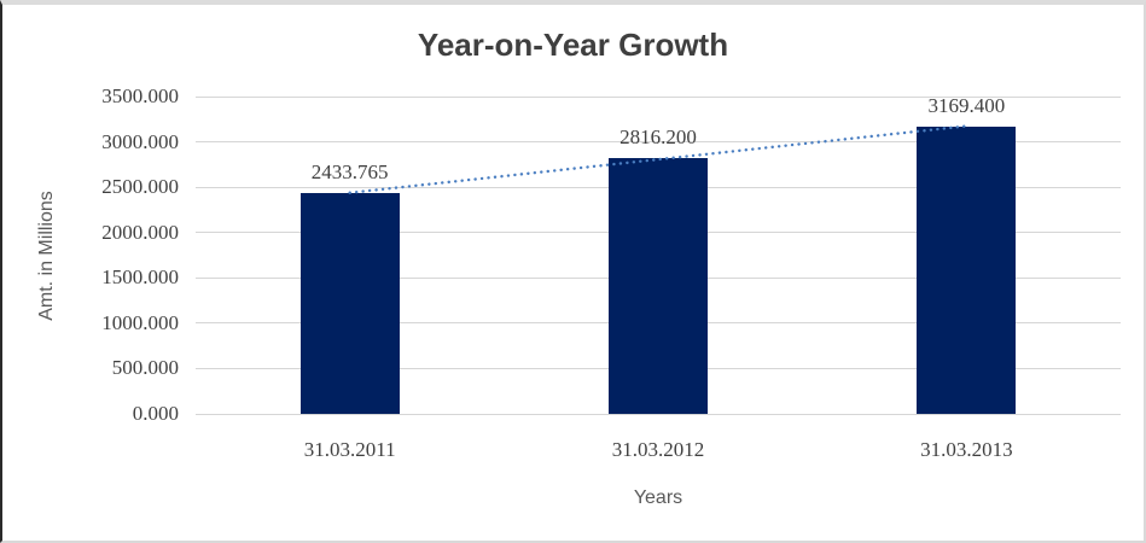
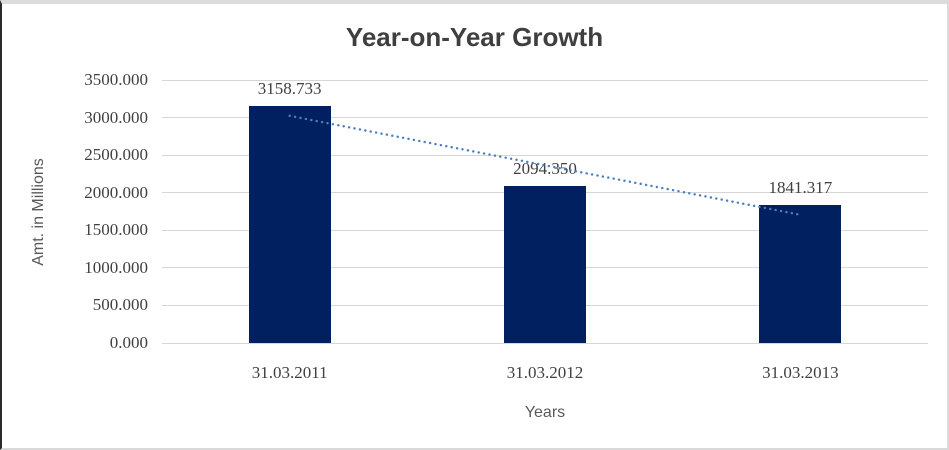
31.03.2011: 2433.765 -> 3158.733
31.03.2012: 2816.200 -> 2094.350
31.03.2013: 3169.400 -> 1841.317
